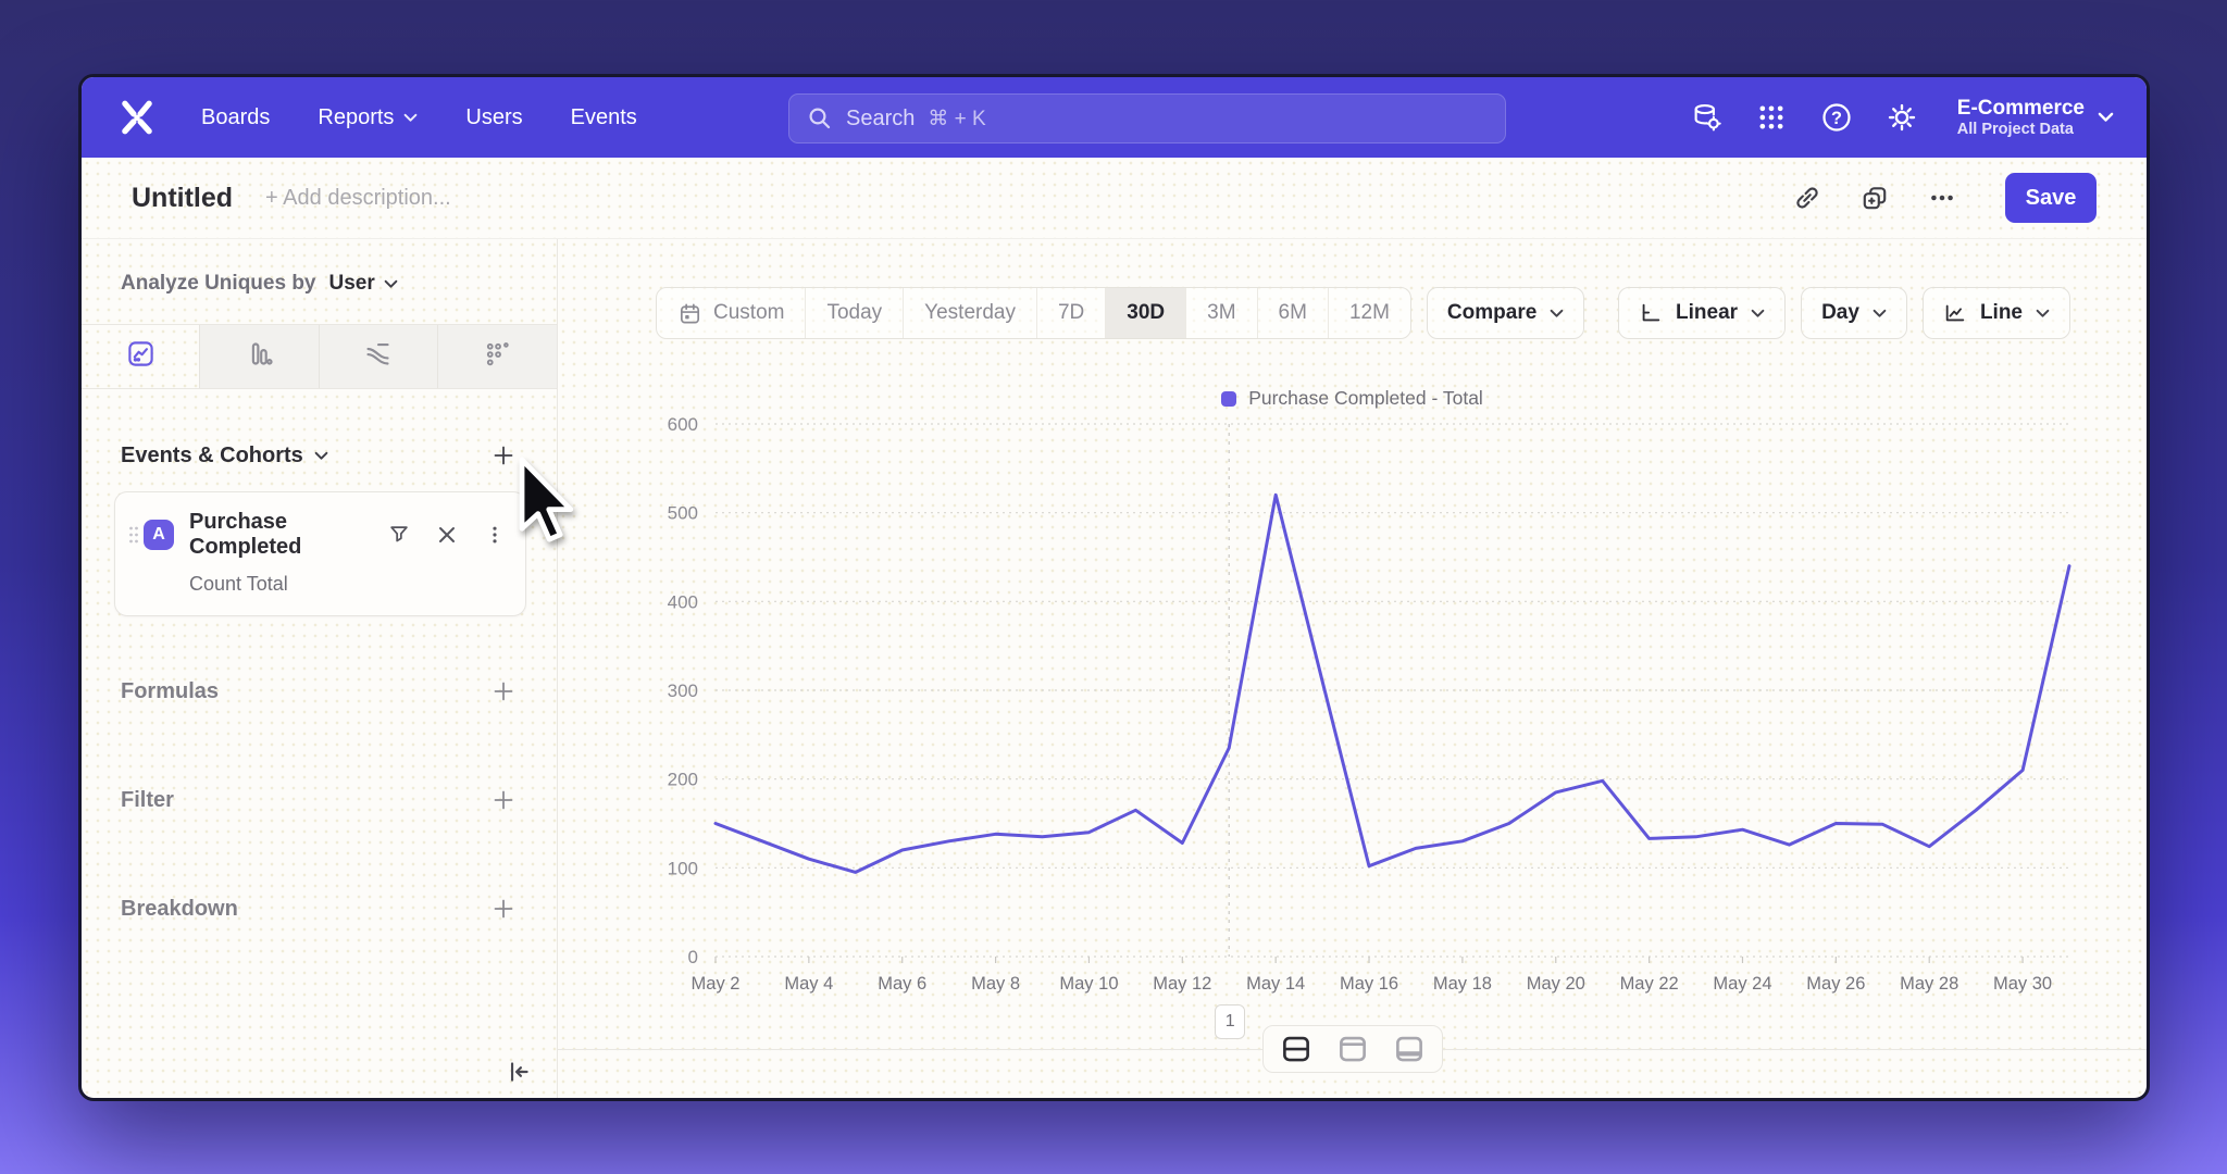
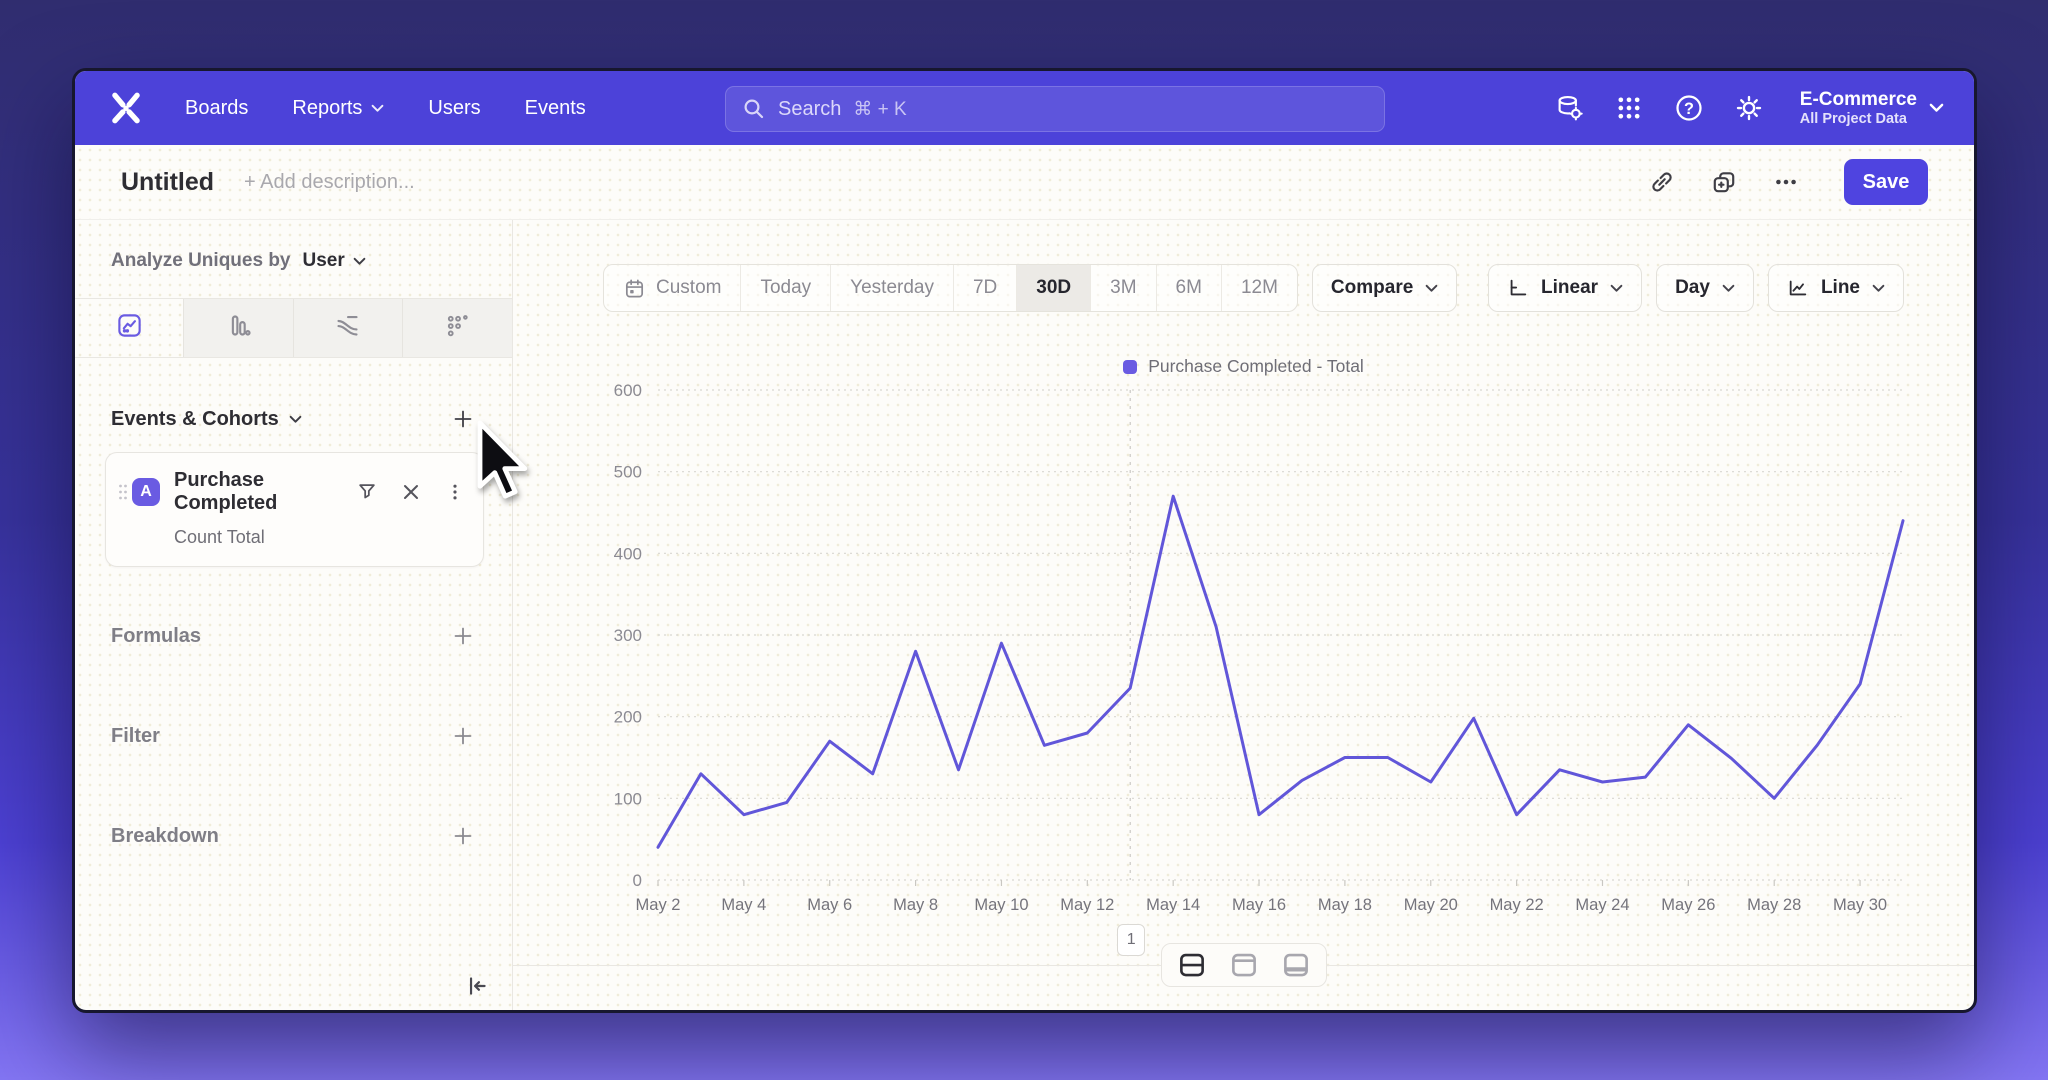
May 2: 150 -> 40
May 4: 110 -> 80
May 6: 120 -> 170
May 8: 140 -> 280
May 10: 140 -> 290
May 12: 130 -> 180
May 14: 520 -> 470
May 16: 100 -> 80
May 18: 130 -> 150
May 20: 180 -> 120
May 22: 130 -> 80
May 24: 140 -> 120
May 26: 150 -> 190
May 28: 120 -> 100
May 30: 210 -> 240
